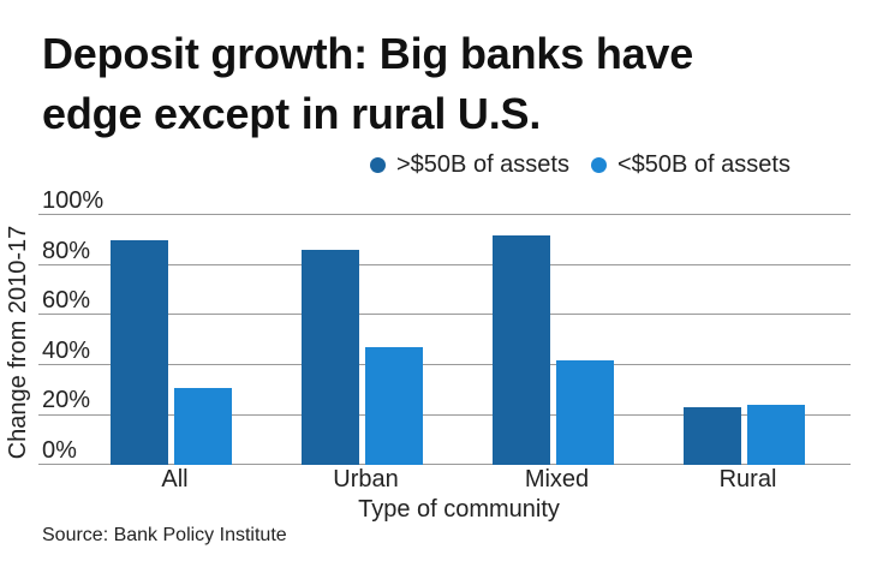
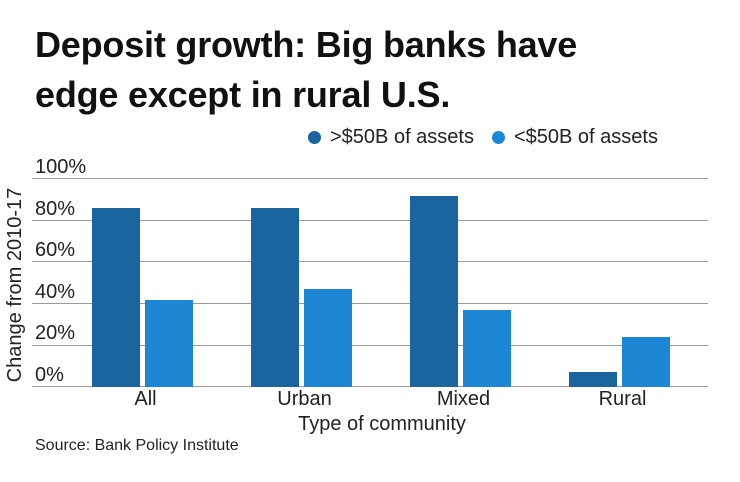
>$50B of assets/All: 90% -> 86%
<$50B of assets/All: 31% -> 42%
<$50B of assets/Mixed: 42% -> 37%
>$50B of assets/Rural: 23% -> 7%
